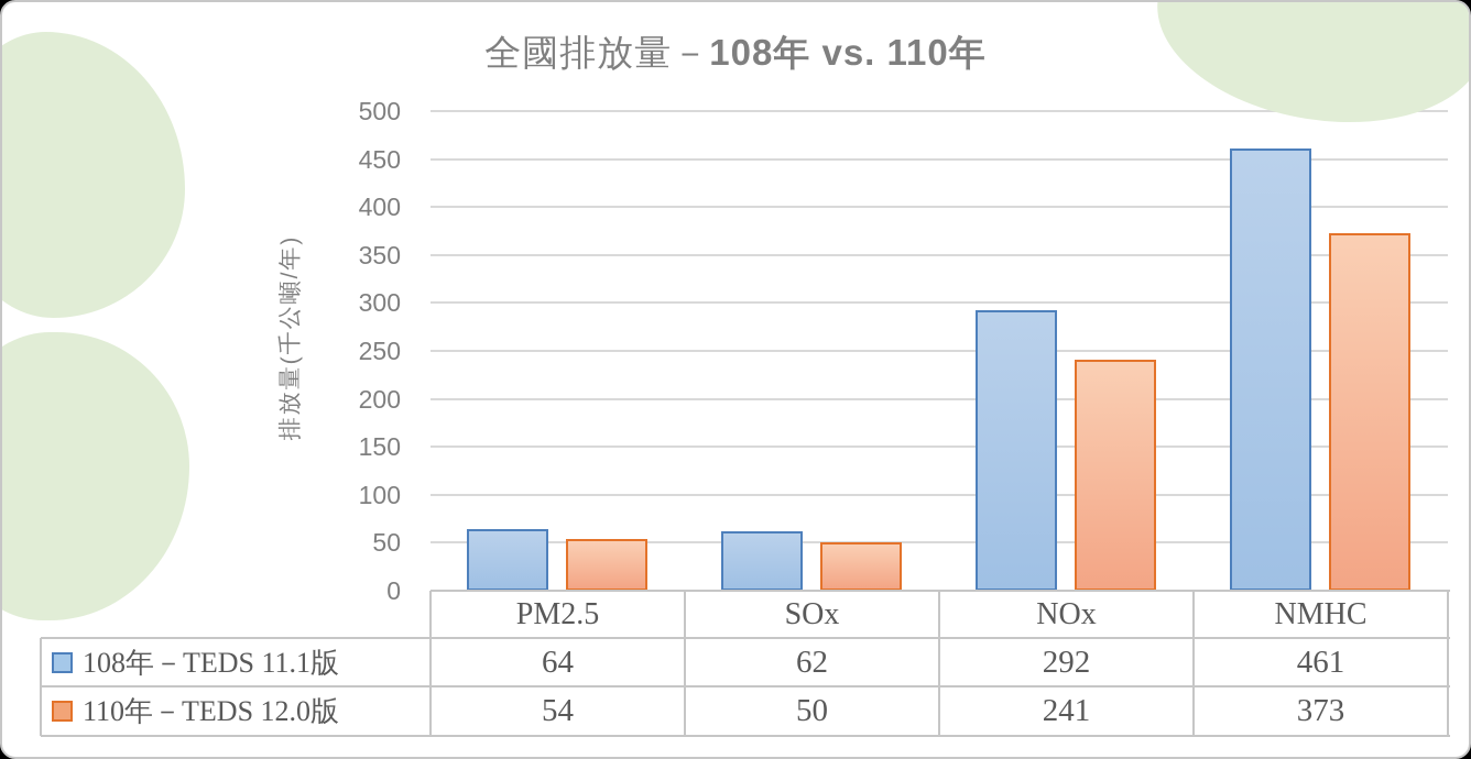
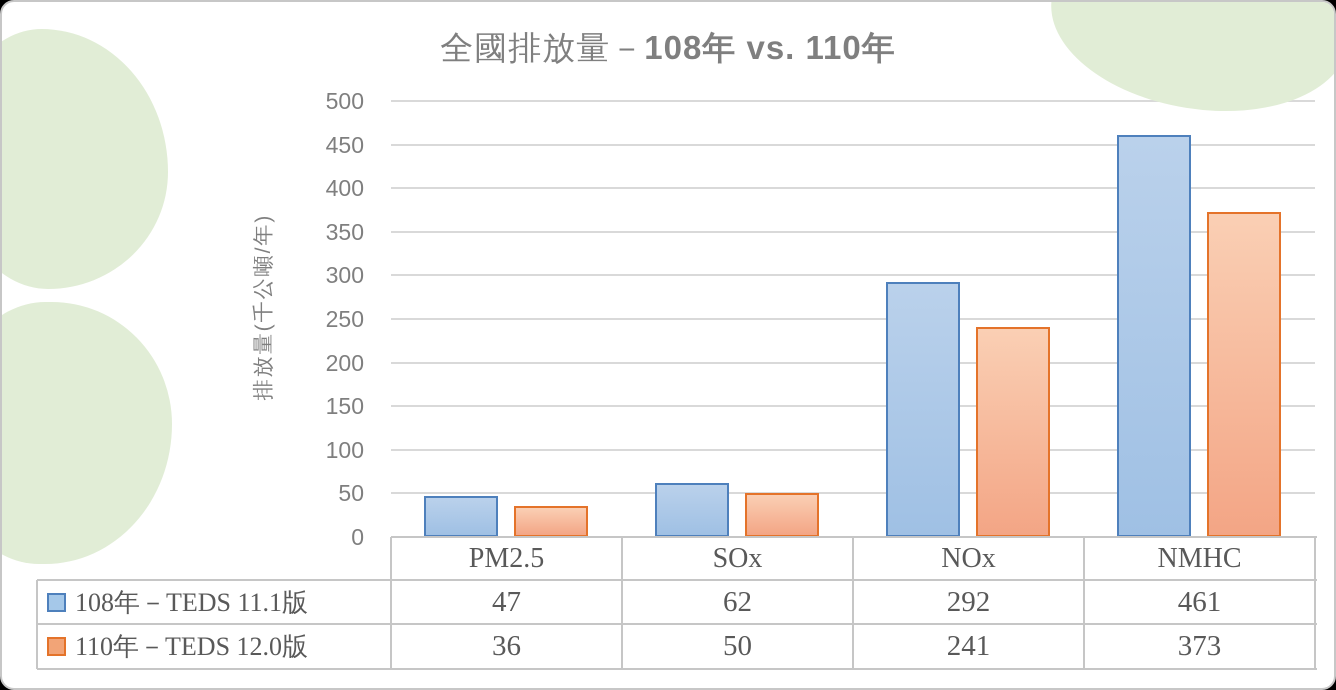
108年－TEDS 11.1版/PM2.5: 64 -> 47
110年－TEDS 12.0版/PM2.5: 54 -> 36
